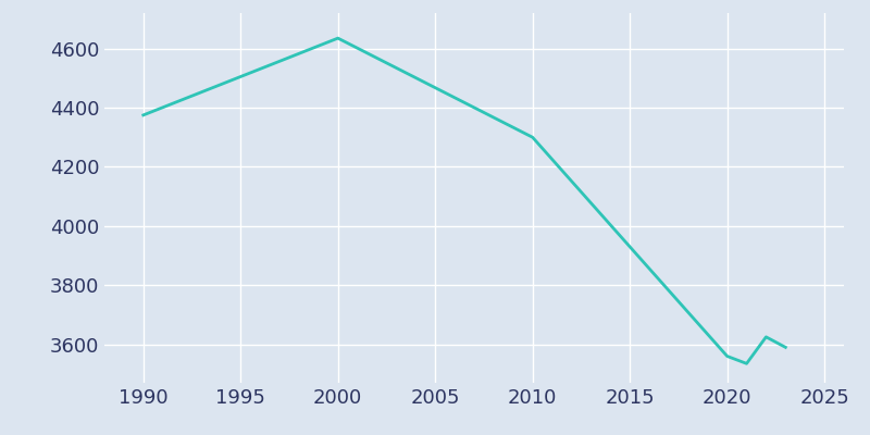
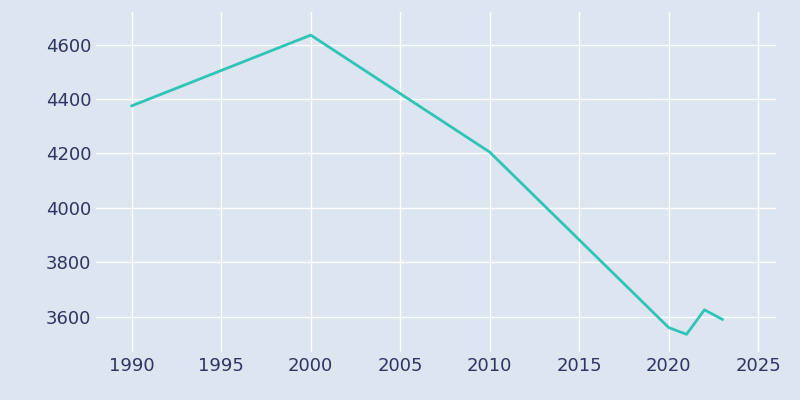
2010: 4300 -> 4205
